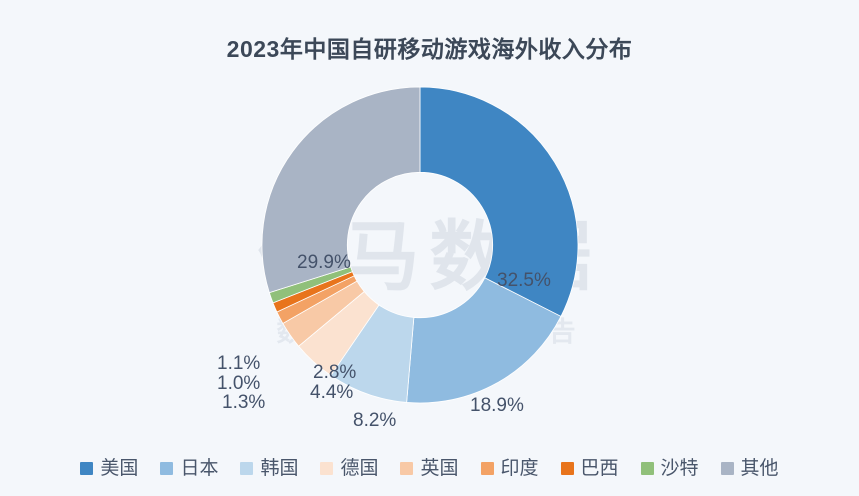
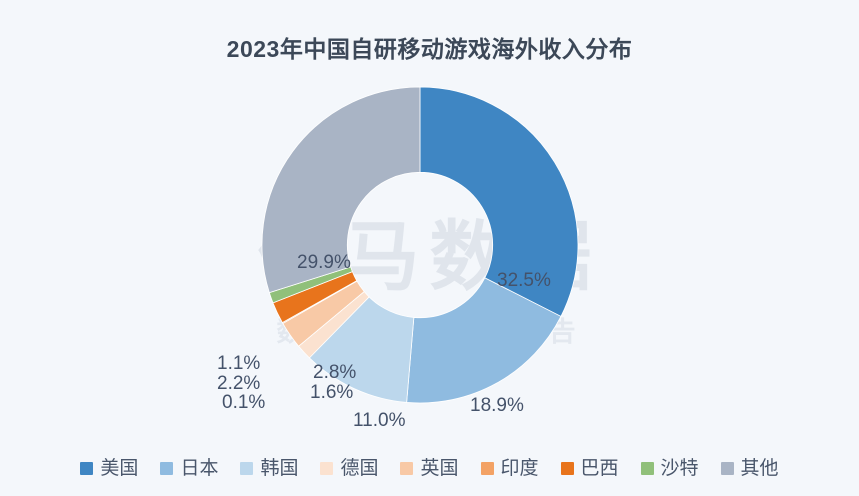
韩国: 8.2% -> 11.0%
德国: 4.4% -> 1.6%
印度: 1.3% -> 0.1%
巴西: 1.0% -> 2.2%
